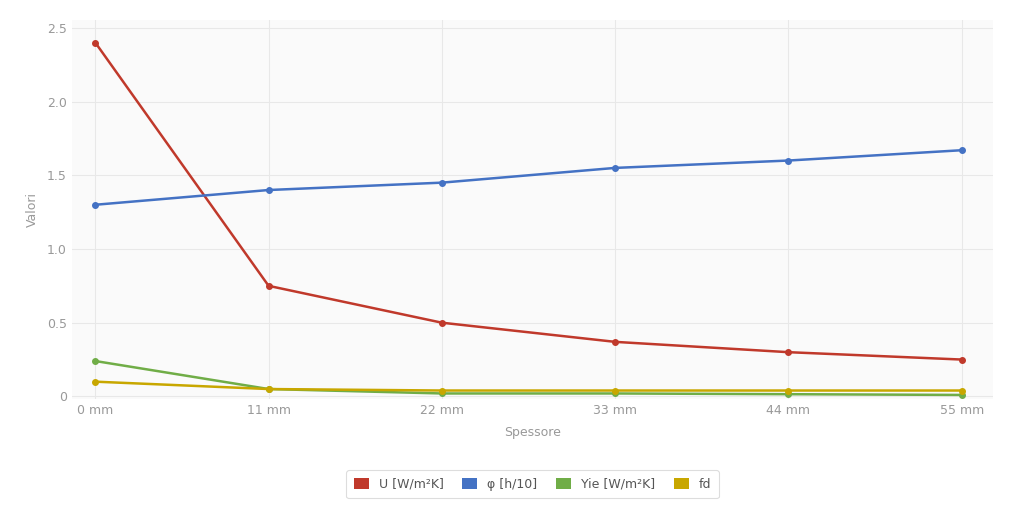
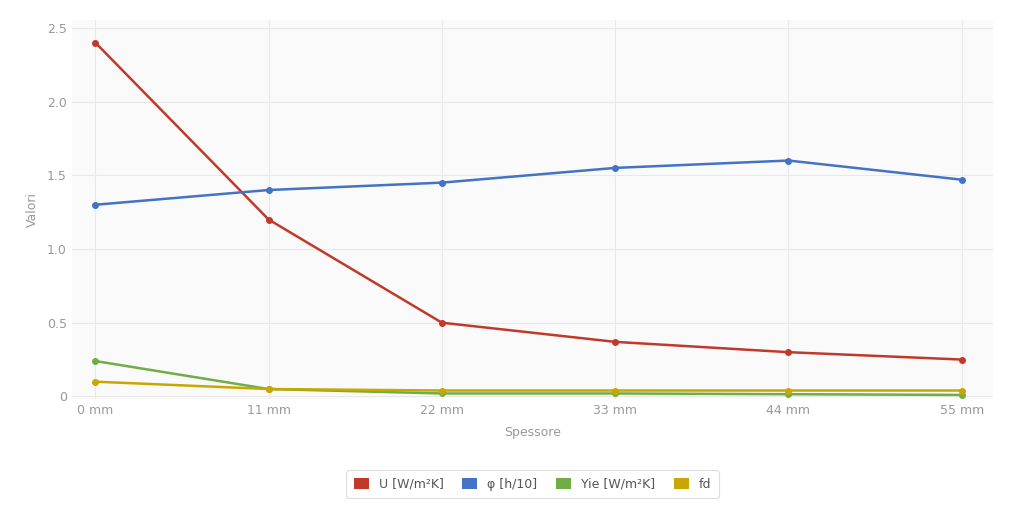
U [W/m²K]/11 mm: 0.75 -> 1.20
φ [h/10]/55 mm: 1.67 -> 1.47
